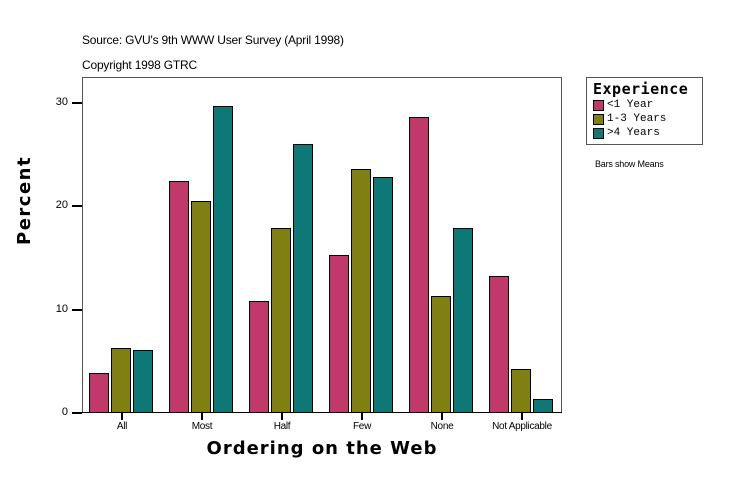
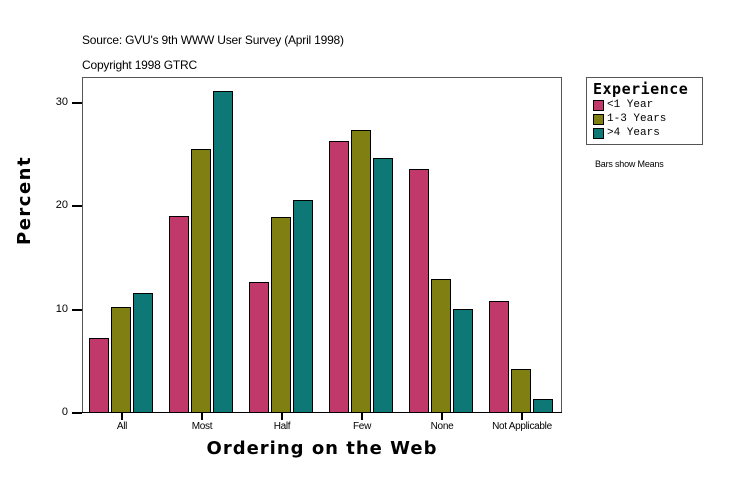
<1 Year/All: 3.9 -> 7.3
1-3 Years/All: 6.3 -> 10.3
>4 Years/All: 6.1 -> 11.6
<1 Year/Most: 22.5 -> 19.1
1-3 Years/Most: 20.5 -> 25.6
>4 Years/Most: 29.7 -> 31.2
<1 Year/Half: 10.8 -> 12.7
1-3 Years/Half: 17.9 -> 19.0
>4 Years/Half: 26.0 -> 20.6
<1 Year/Few: 15.3 -> 26.3
1-3 Years/Few: 23.6 -> 27.4
>4 Years/Few: 22.8 -> 24.7
<1 Year/None: 28.7 -> 23.6
1-3 Years/None: 11.3 -> 13.0
>4 Years/None: 17.9 -> 10.1
<1 Year/Not Applicable: 13.3 -> 10.8
